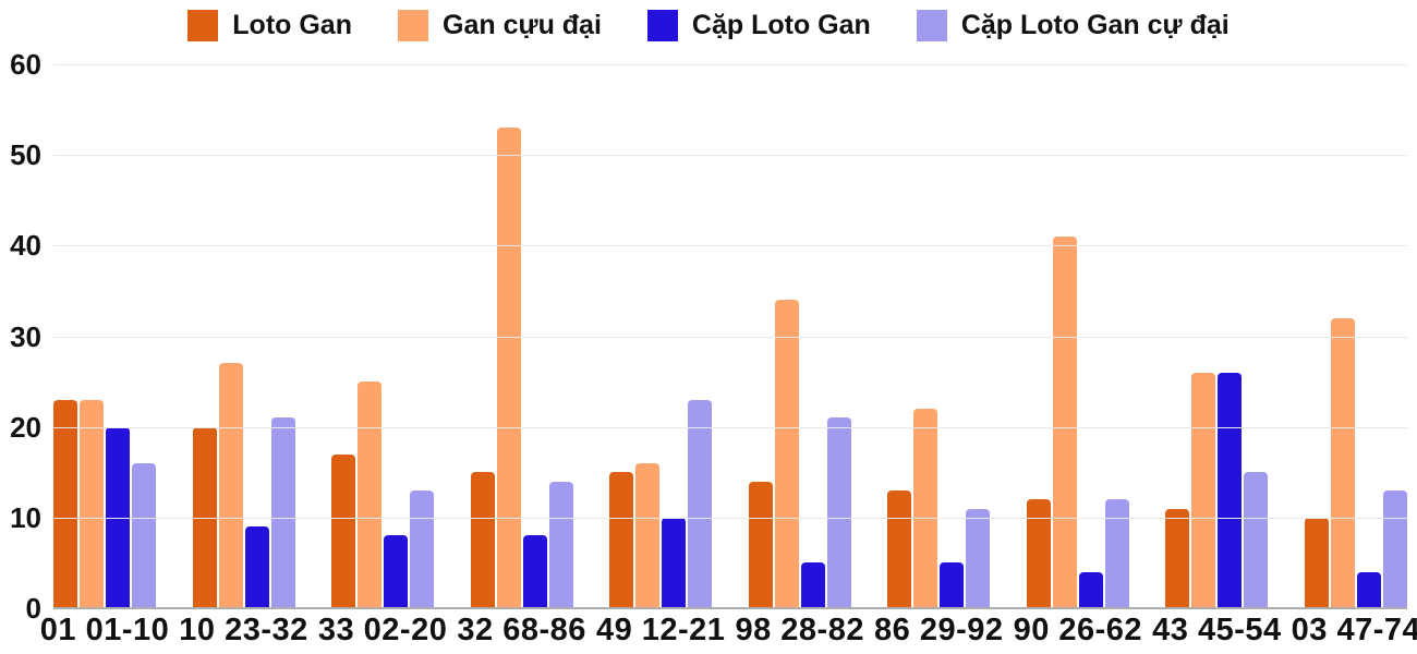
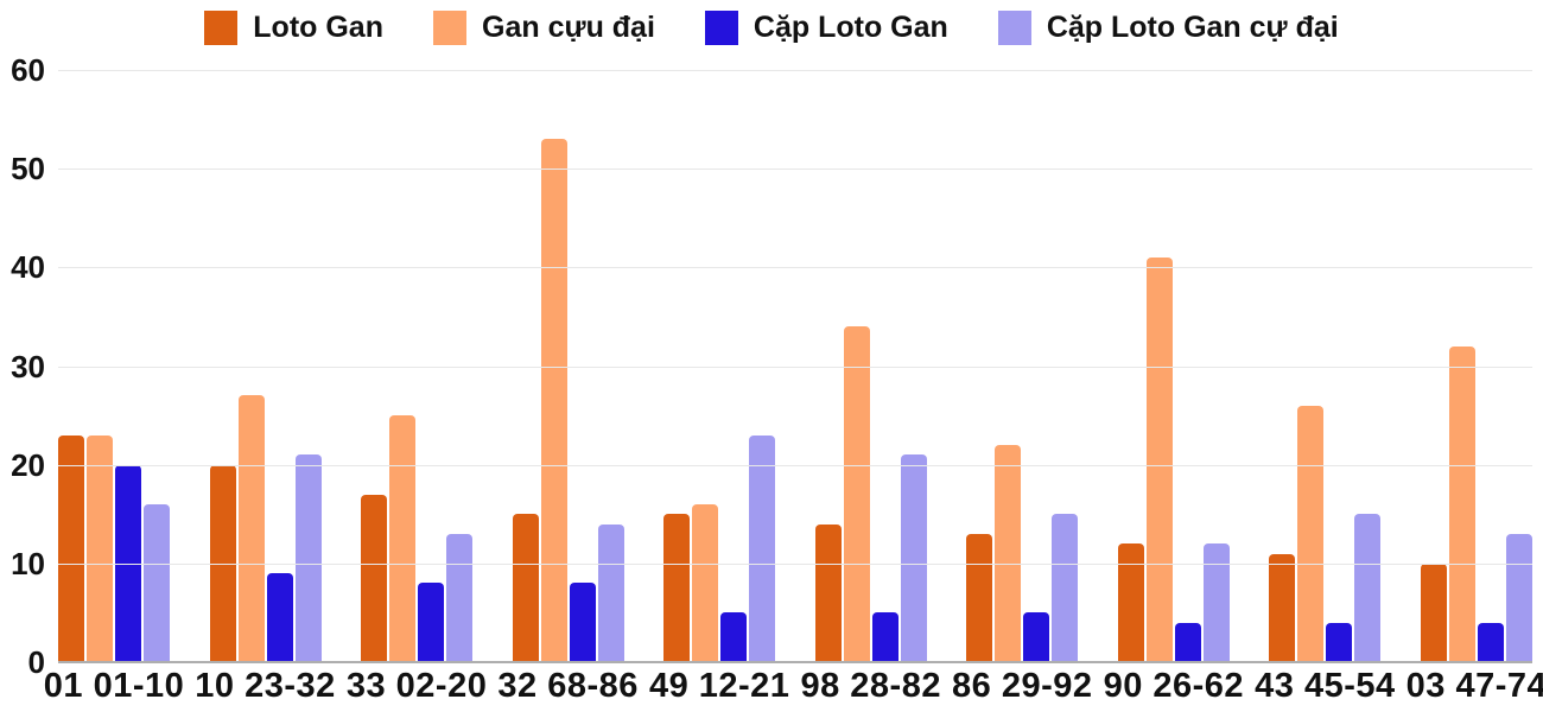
Cặp Loto Gan/49 12-21: 10 -> 5
Cặp Loto Gan cự đại/86 29-92: 11 -> 15
Cặp Loto Gan/43 45-54: 26 -> 4
